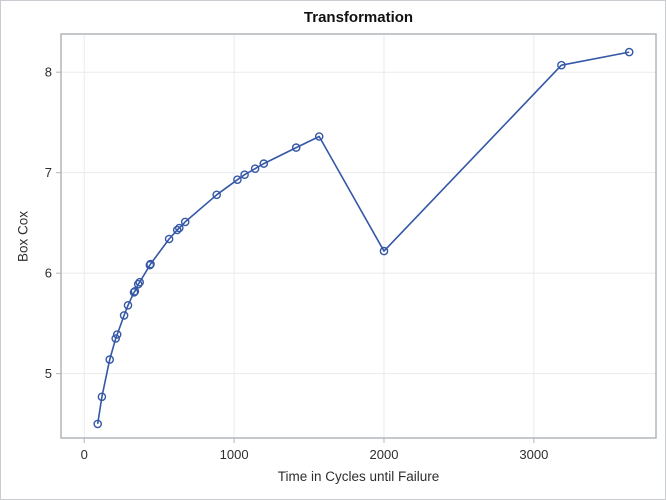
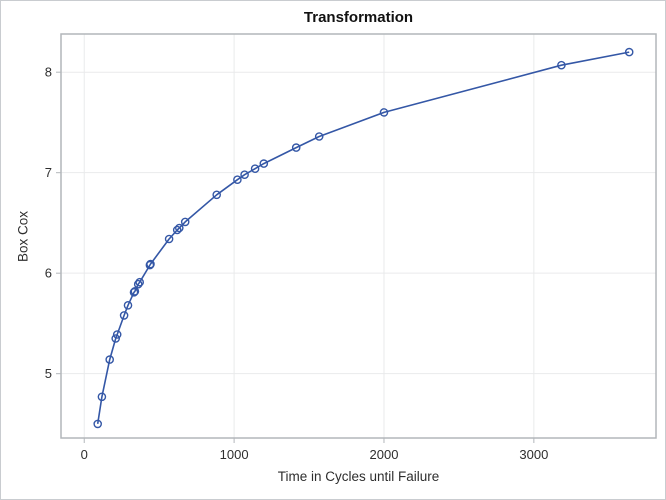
2000: 6.22 -> 7.60
